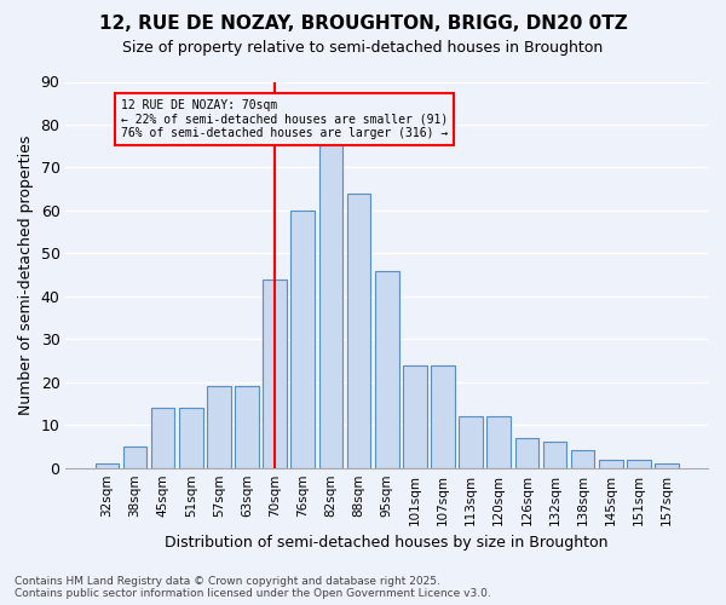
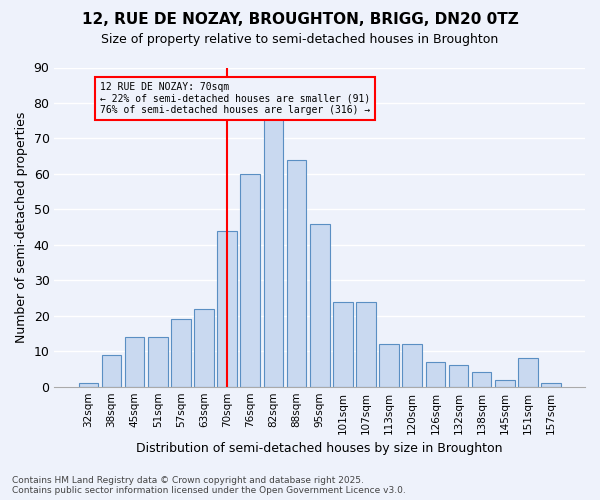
38sqm: 5 -> 9
63sqm: 19 -> 22
151sqm: 2 -> 8
